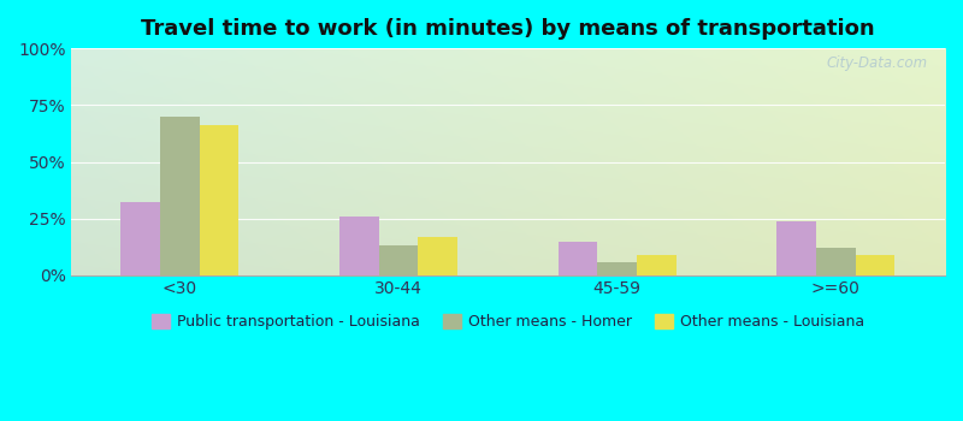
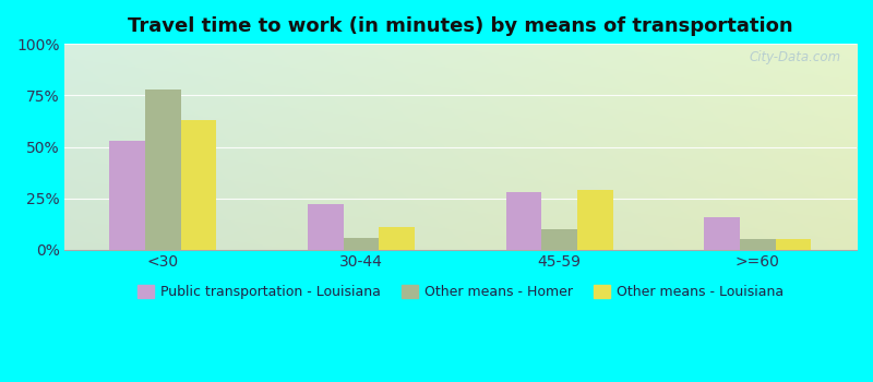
Public transportation - Louisiana/<30: 32% -> 53%
Other means - Homer/<30: 70% -> 78%
Other means - Louisiana/<30: 66% -> 63%
Public transportation - Louisiana/30-44: 26% -> 22%
Other means - Homer/30-44: 13% -> 6%
Other means - Louisiana/30-44: 17% -> 11%
Public transportation - Louisiana/45-59: 15% -> 28%
Other means - Homer/45-59: 6% -> 10%
Other means - Louisiana/45-59: 9% -> 29%
Public transportation - Louisiana/>=60: 24% -> 16%
Other means - Homer/>=60: 12% -> 5%
Other means - Louisiana/>=60: 9% -> 5%
